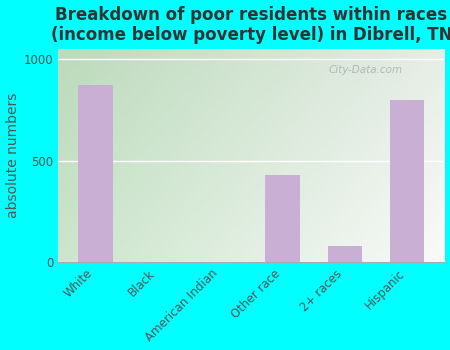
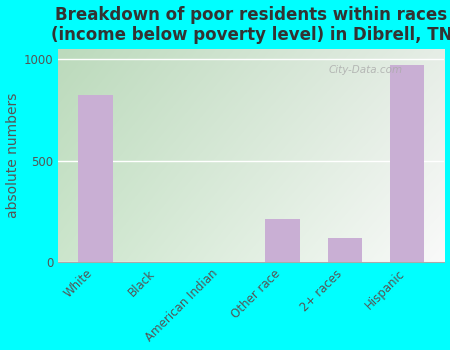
White: 870 -> 820
Other race: 430 -> 210
2+ races: 80 -> 120
Hispanic: 800 -> 970
